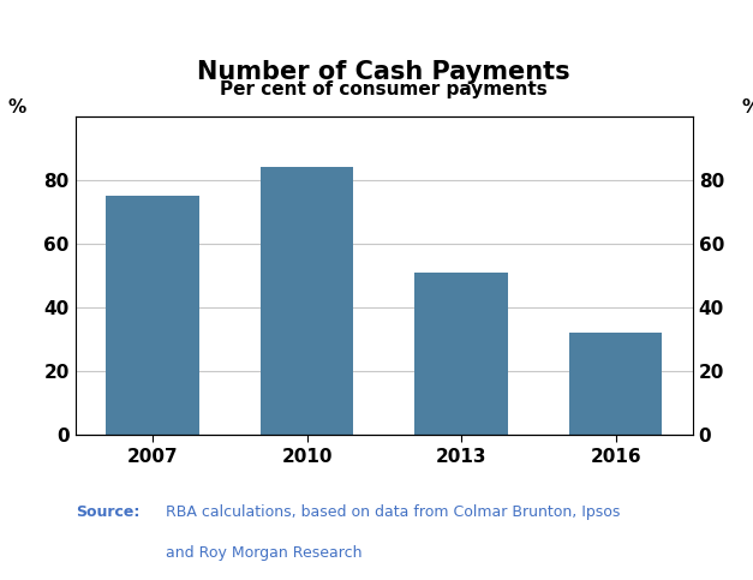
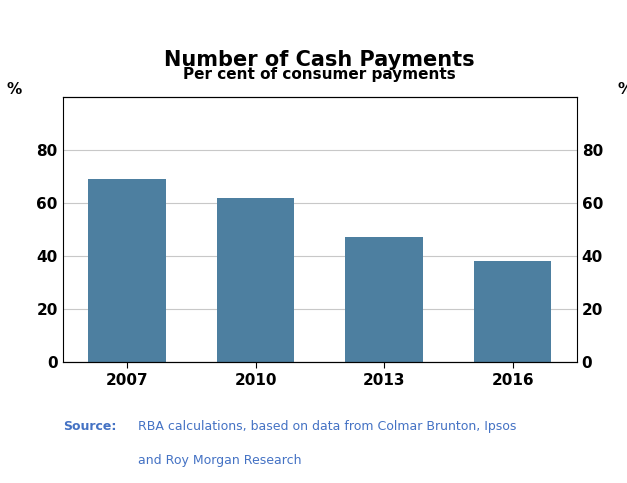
2007: 75 -> 69
2010: 84 -> 62
2013: 51 -> 47
2016: 32 -> 38
